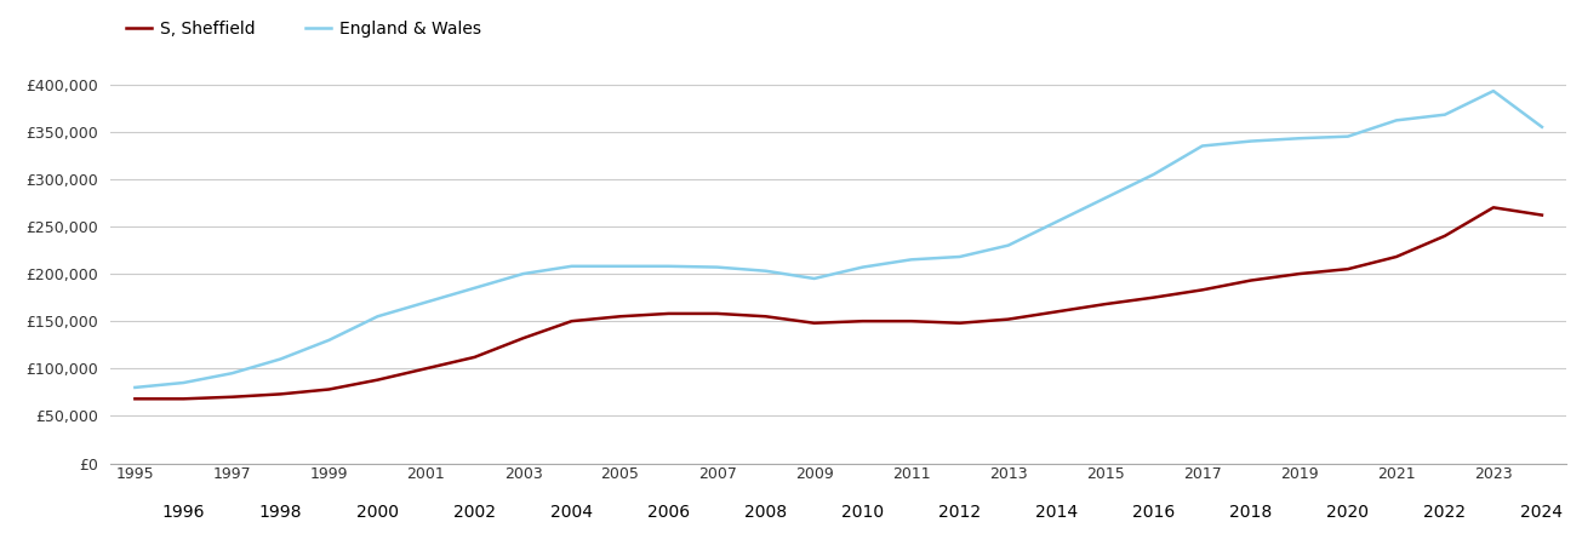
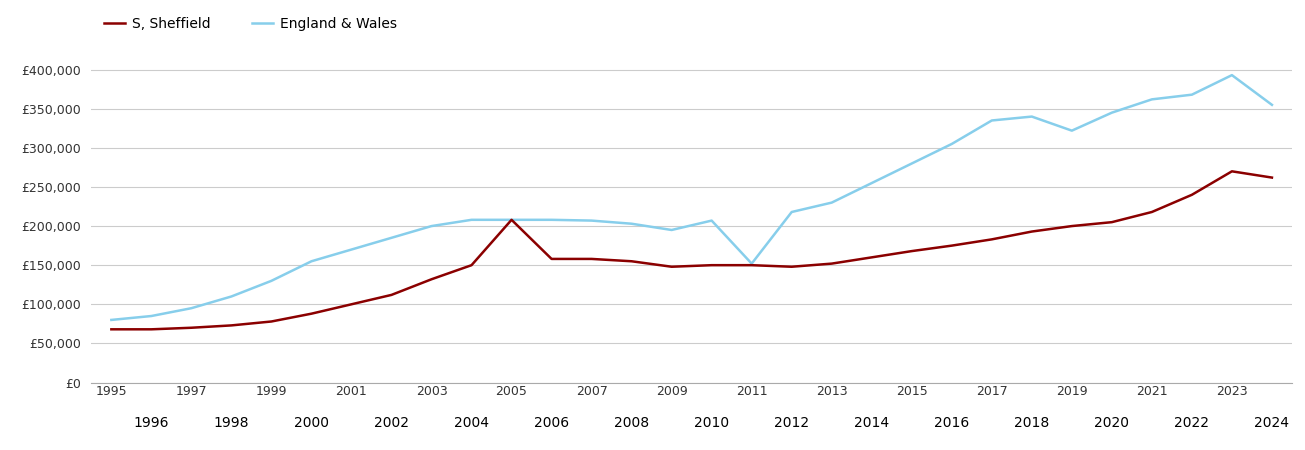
S, Sheffield/2005: £155,000 -> £208,000
England & Wales/2011: £215,000 -> £152,000
England & Wales/2019: £343,000 -> £322,000
